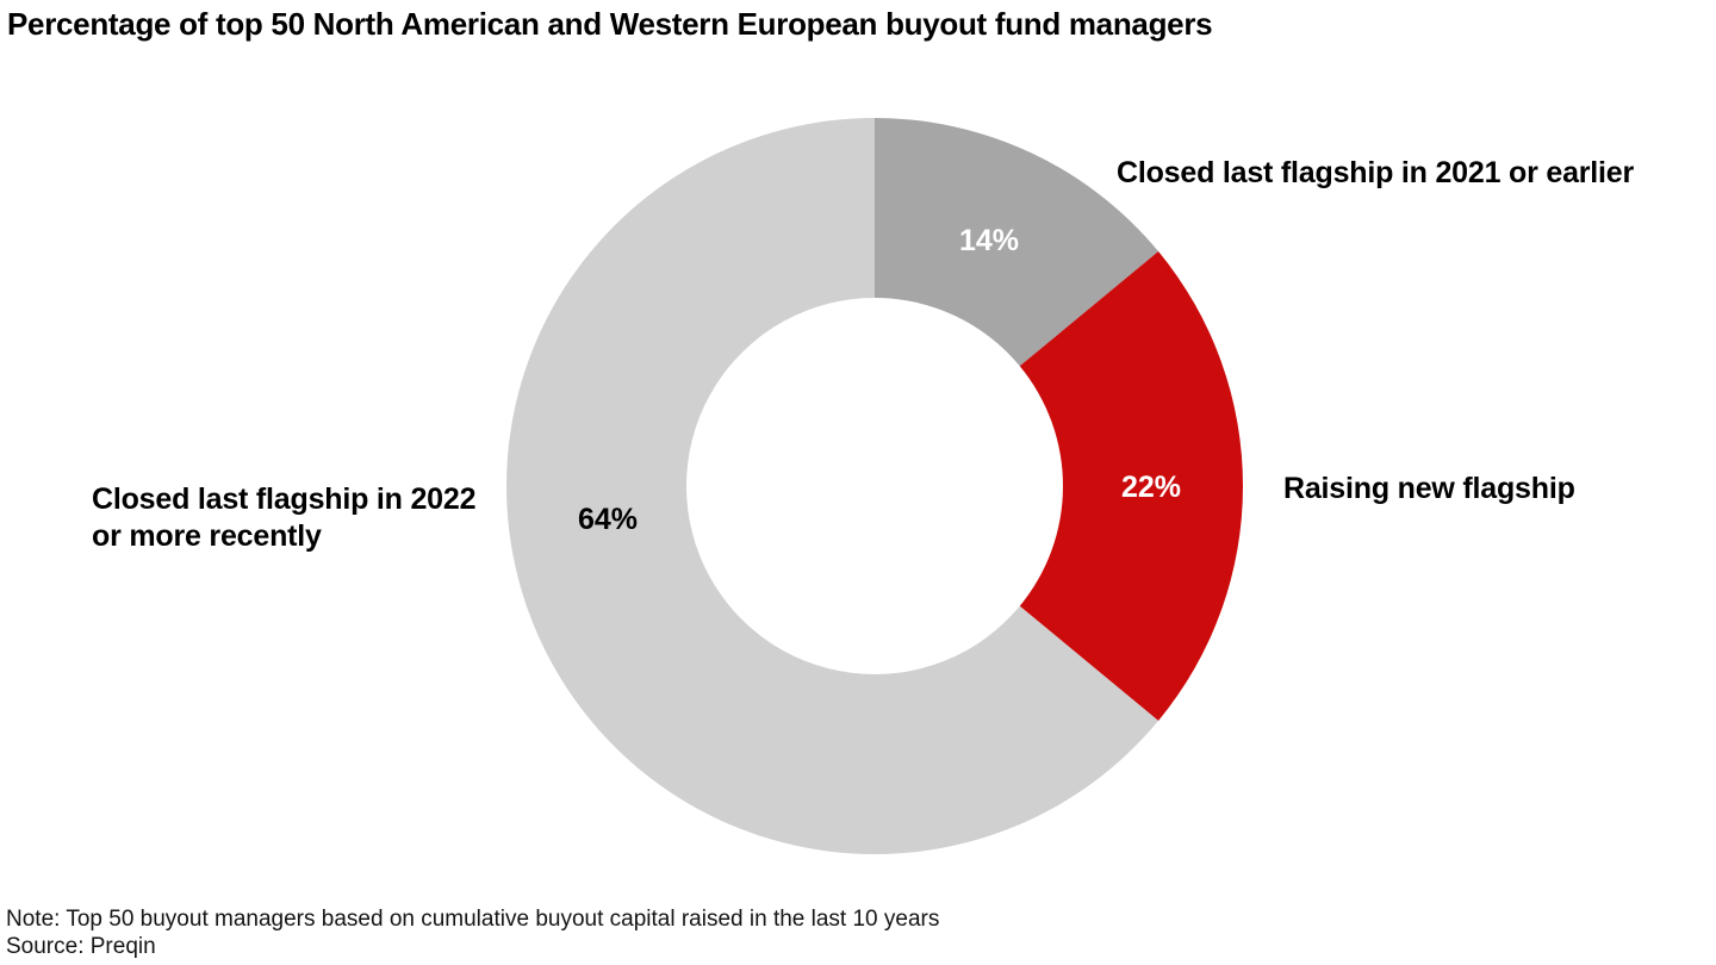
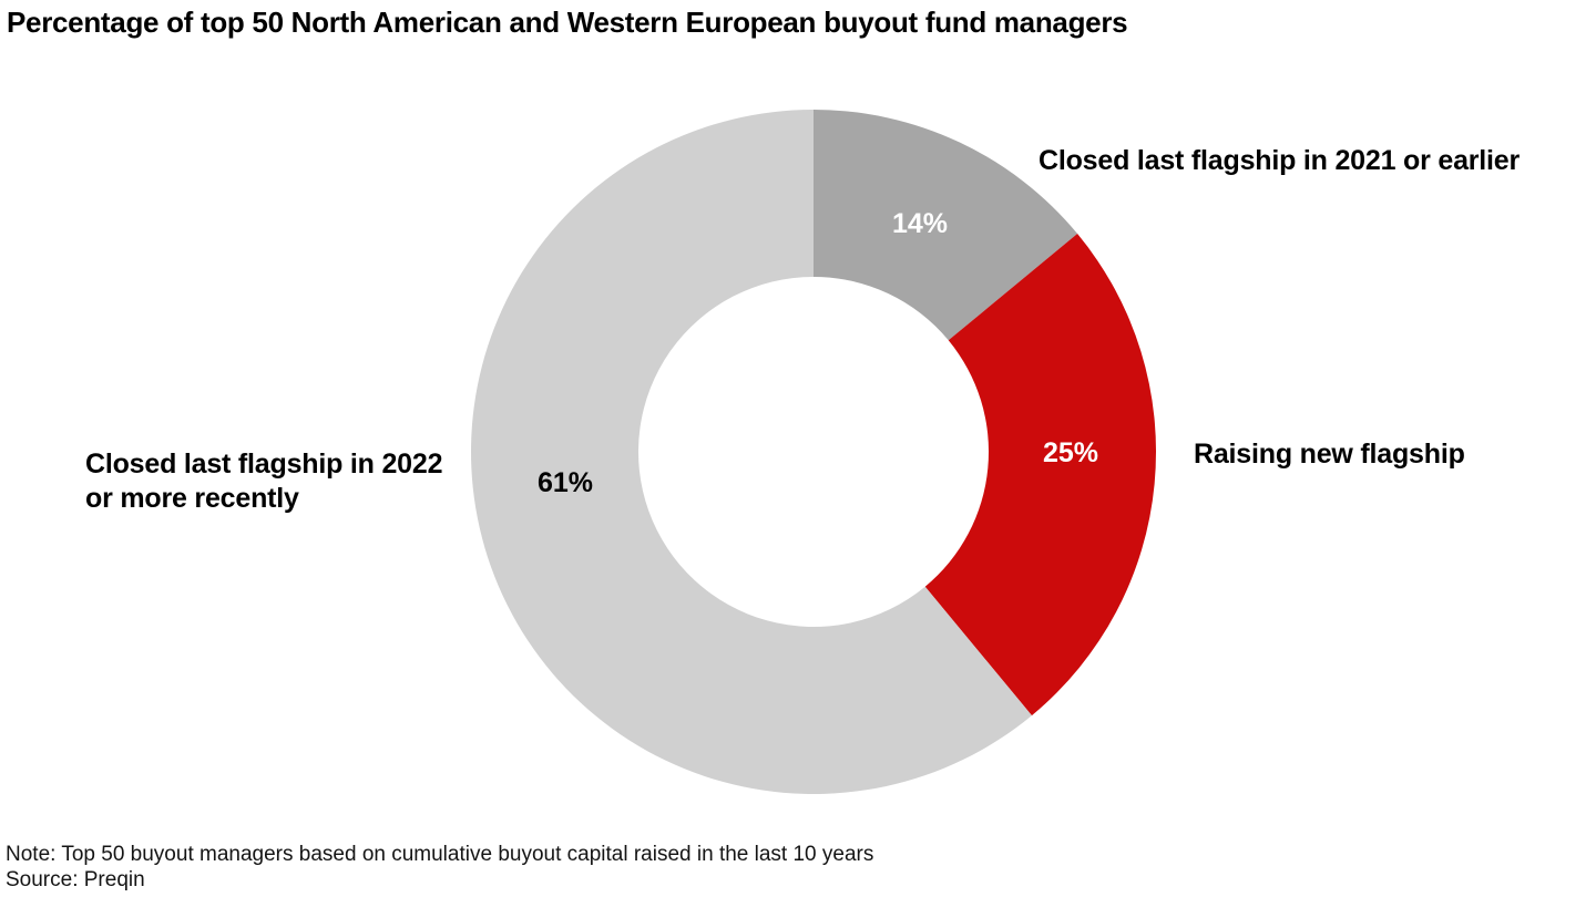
Raising new flagship: 22% -> 25%
Closed last flagship in 2022 or more recently: 64% -> 61%
